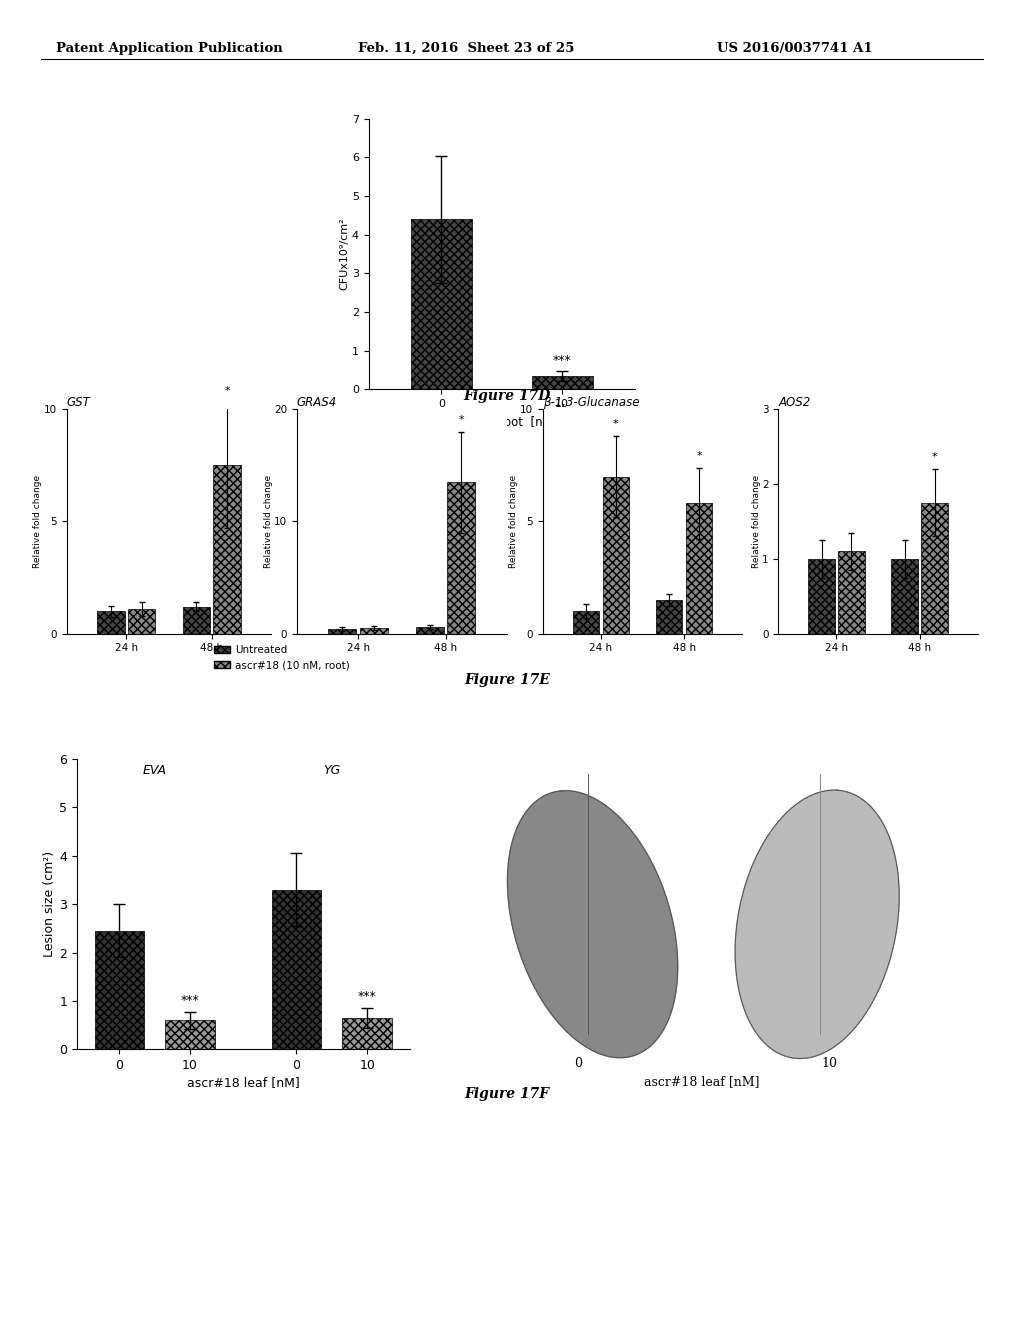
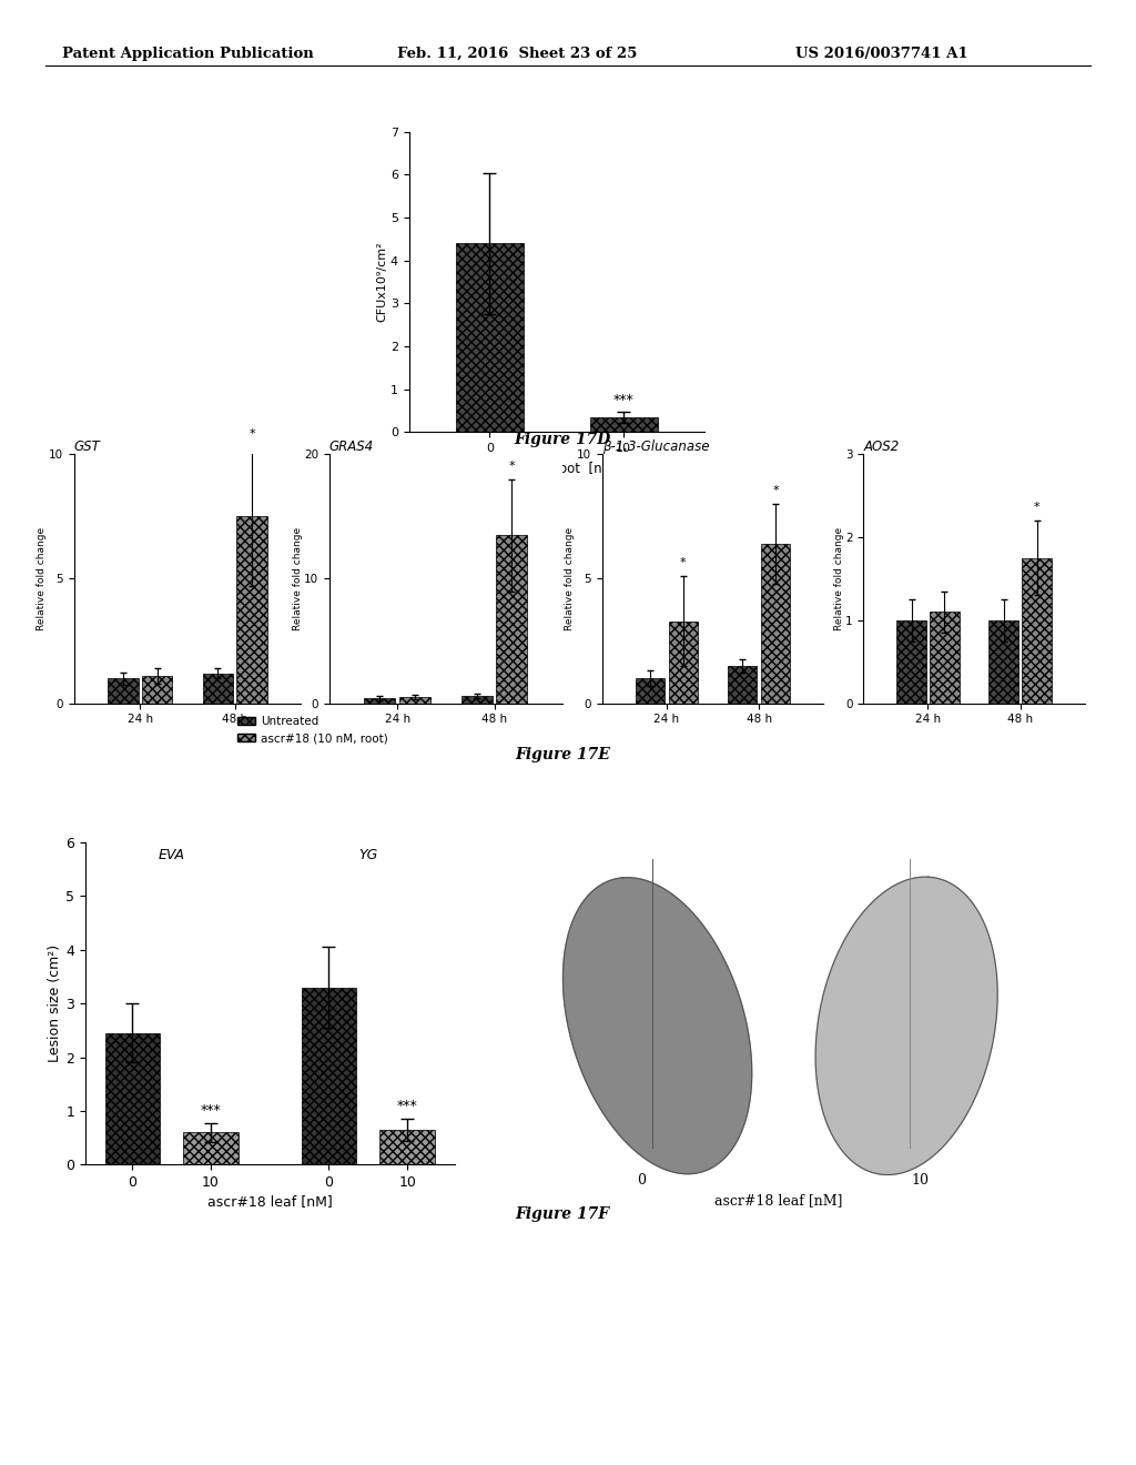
β-1,3-Glucanase/ascr#18 (10 nM, root)/24 h: 7.0 -> 3.3
β-1,3-Glucanase/ascr#18 (10 nM, root)/48 h: 5.8 -> 6.4
